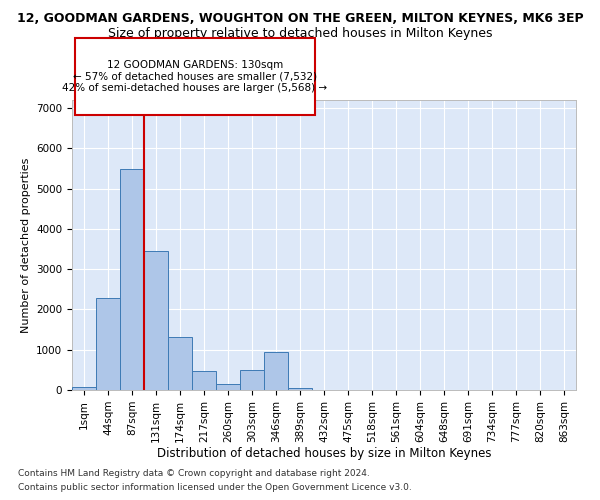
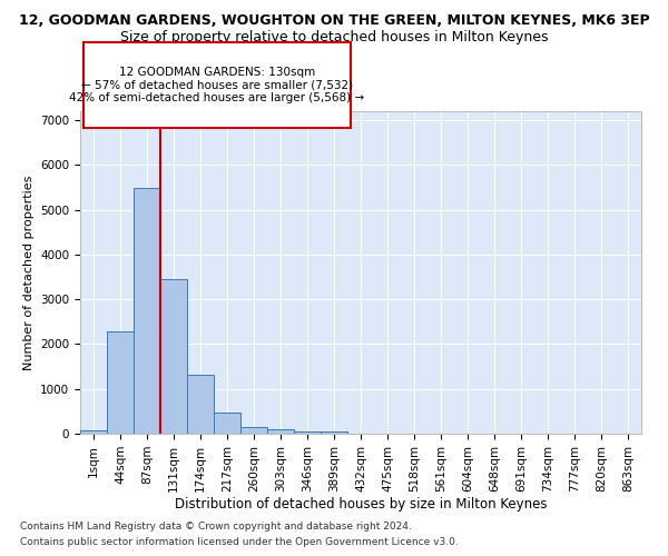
303sqm: 500 -> 90
346sqm: 950 -> 60
